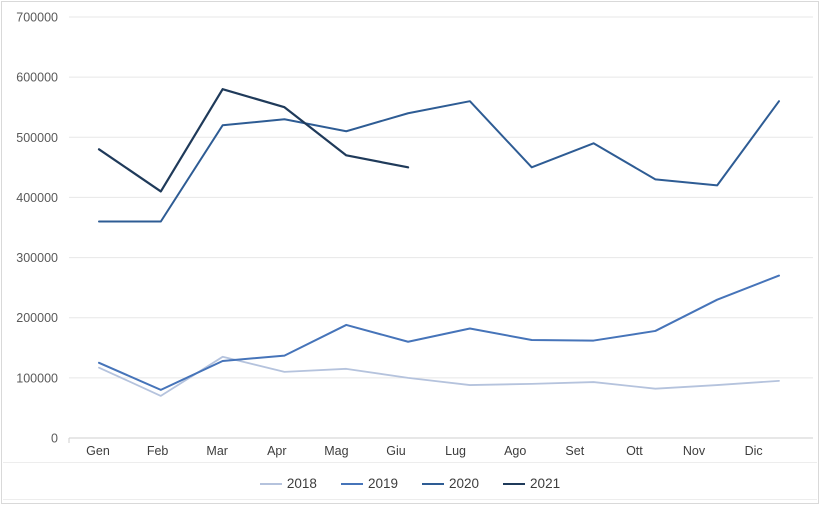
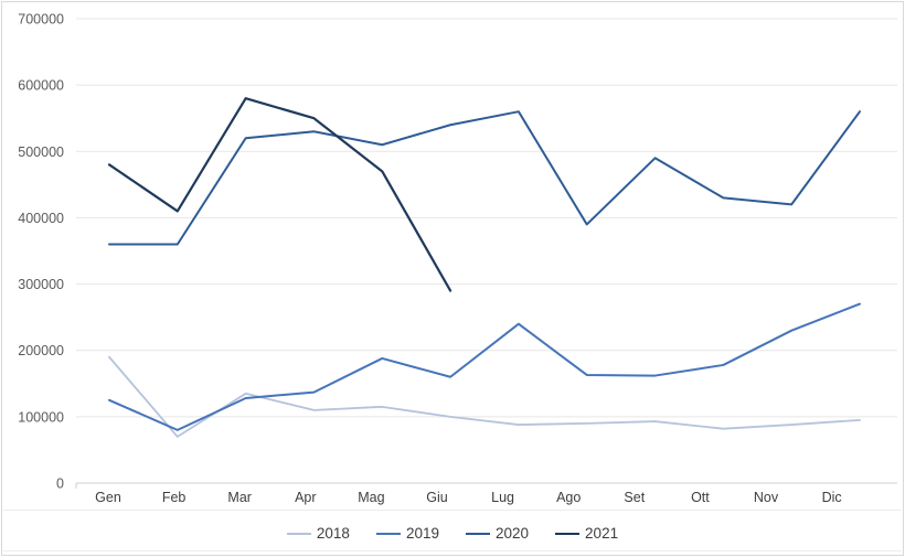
2018/Gen: 120000 -> 190000
2021/Giu: 450000 -> 290000
2019/Lug: 180000 -> 240000
2020/Ago: 450000 -> 390000
